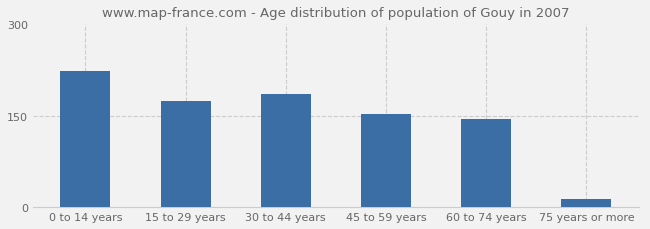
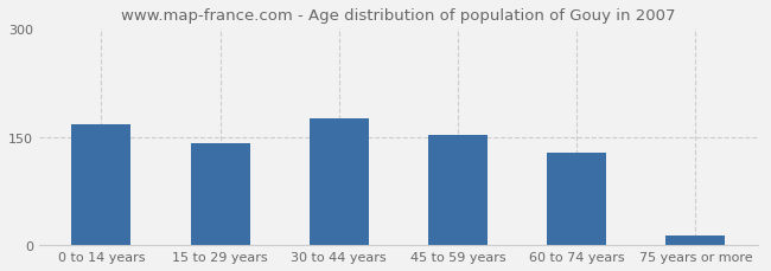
0 to 14 years: 224 -> 168
15 to 29 years: 174 -> 141
30 to 44 years: 186 -> 176
60 to 74 years: 144 -> 128
